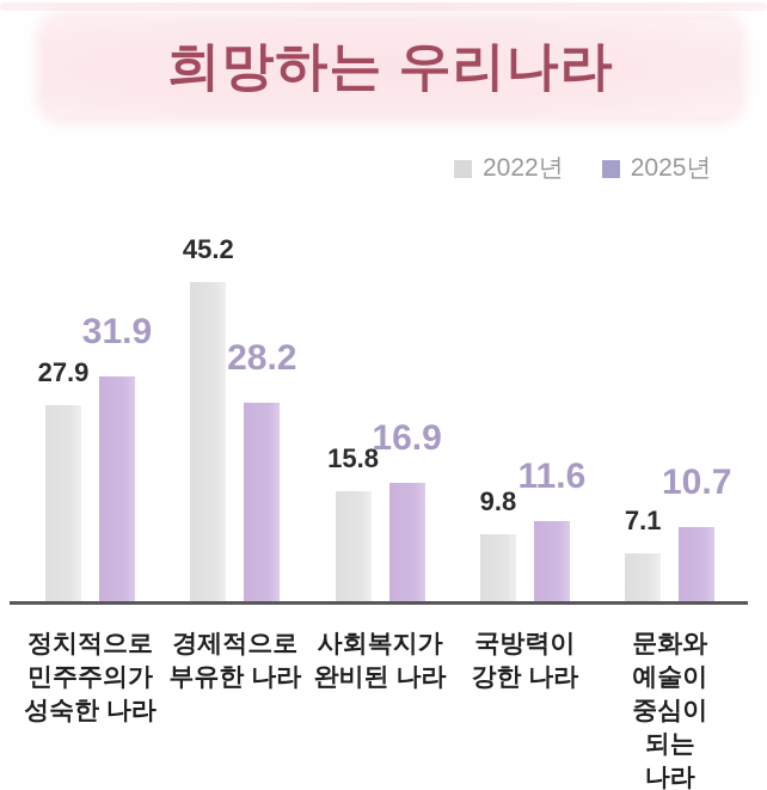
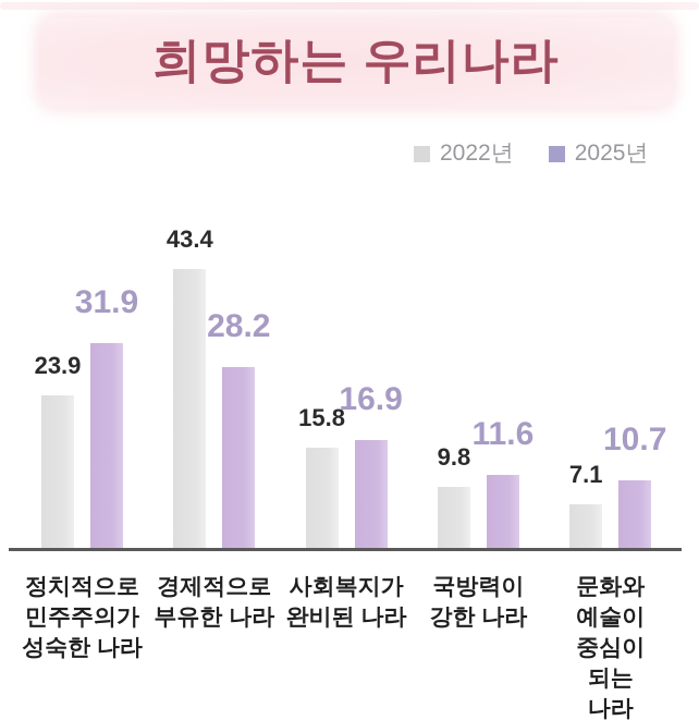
2022년/정치적으로 민주주의가 성숙한 나라: 27.9 -> 23.9
2022년/경제적으로 부유한 나라: 45.2 -> 43.4
